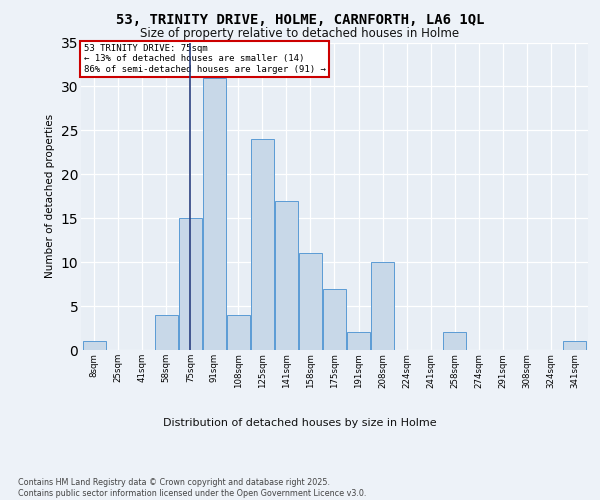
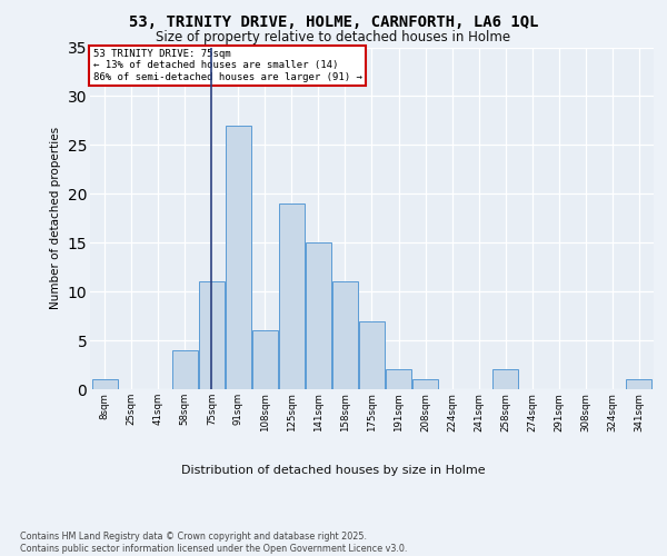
75sqm: 15 -> 11
91sqm: 31 -> 27
108sqm: 4 -> 6
125sqm: 24 -> 19
141sqm: 17 -> 15
208sqm: 10 -> 1
